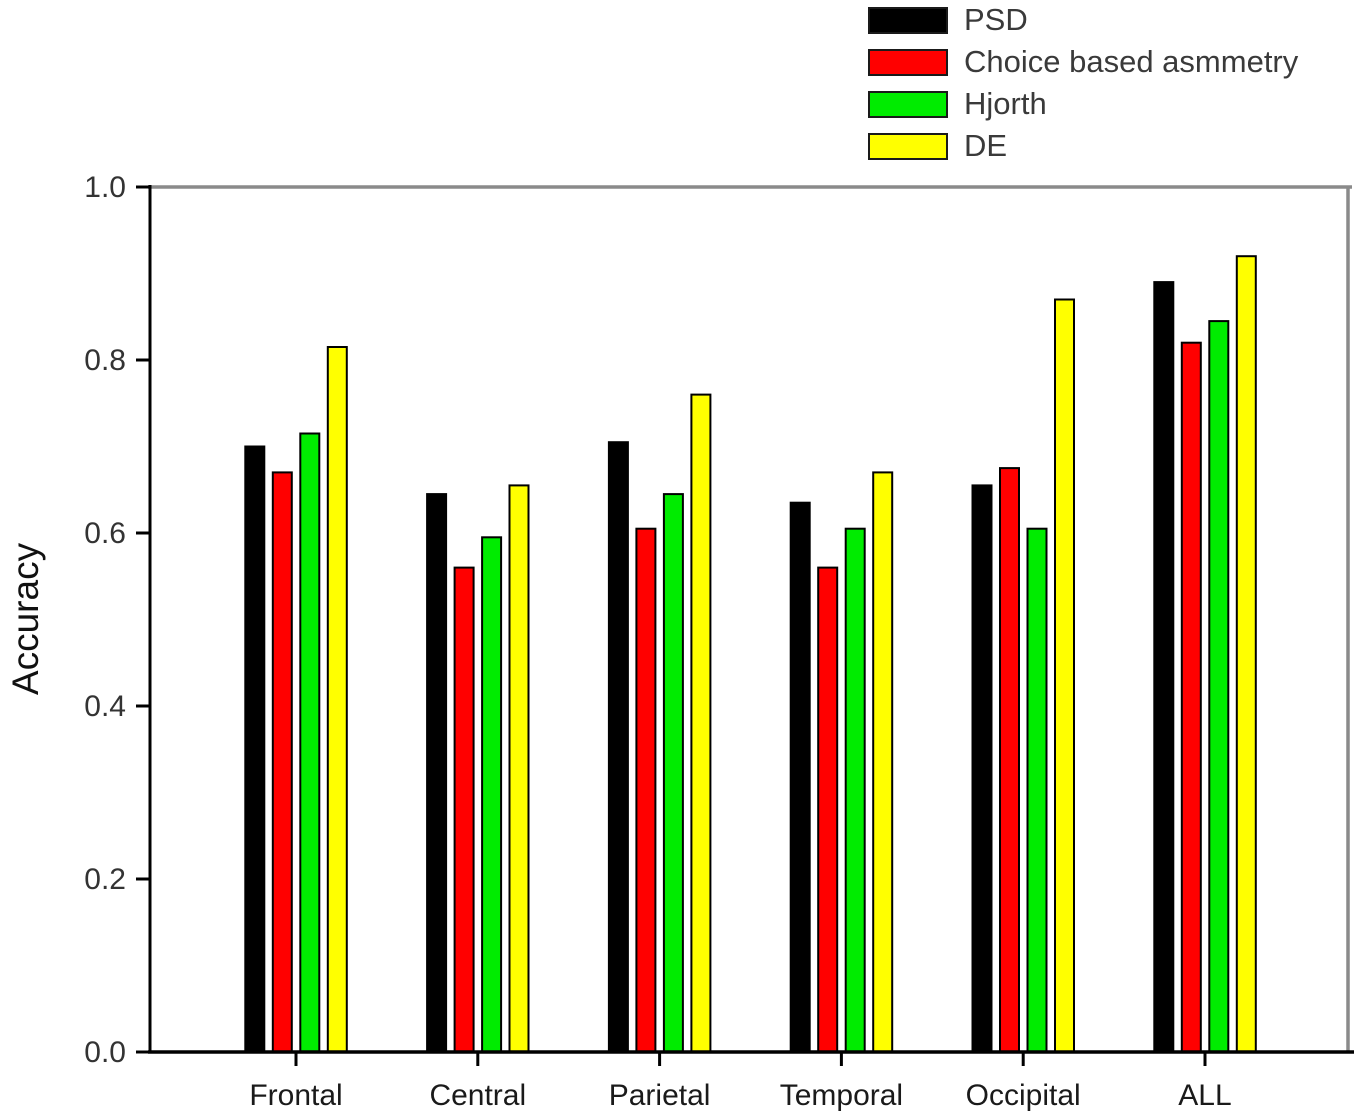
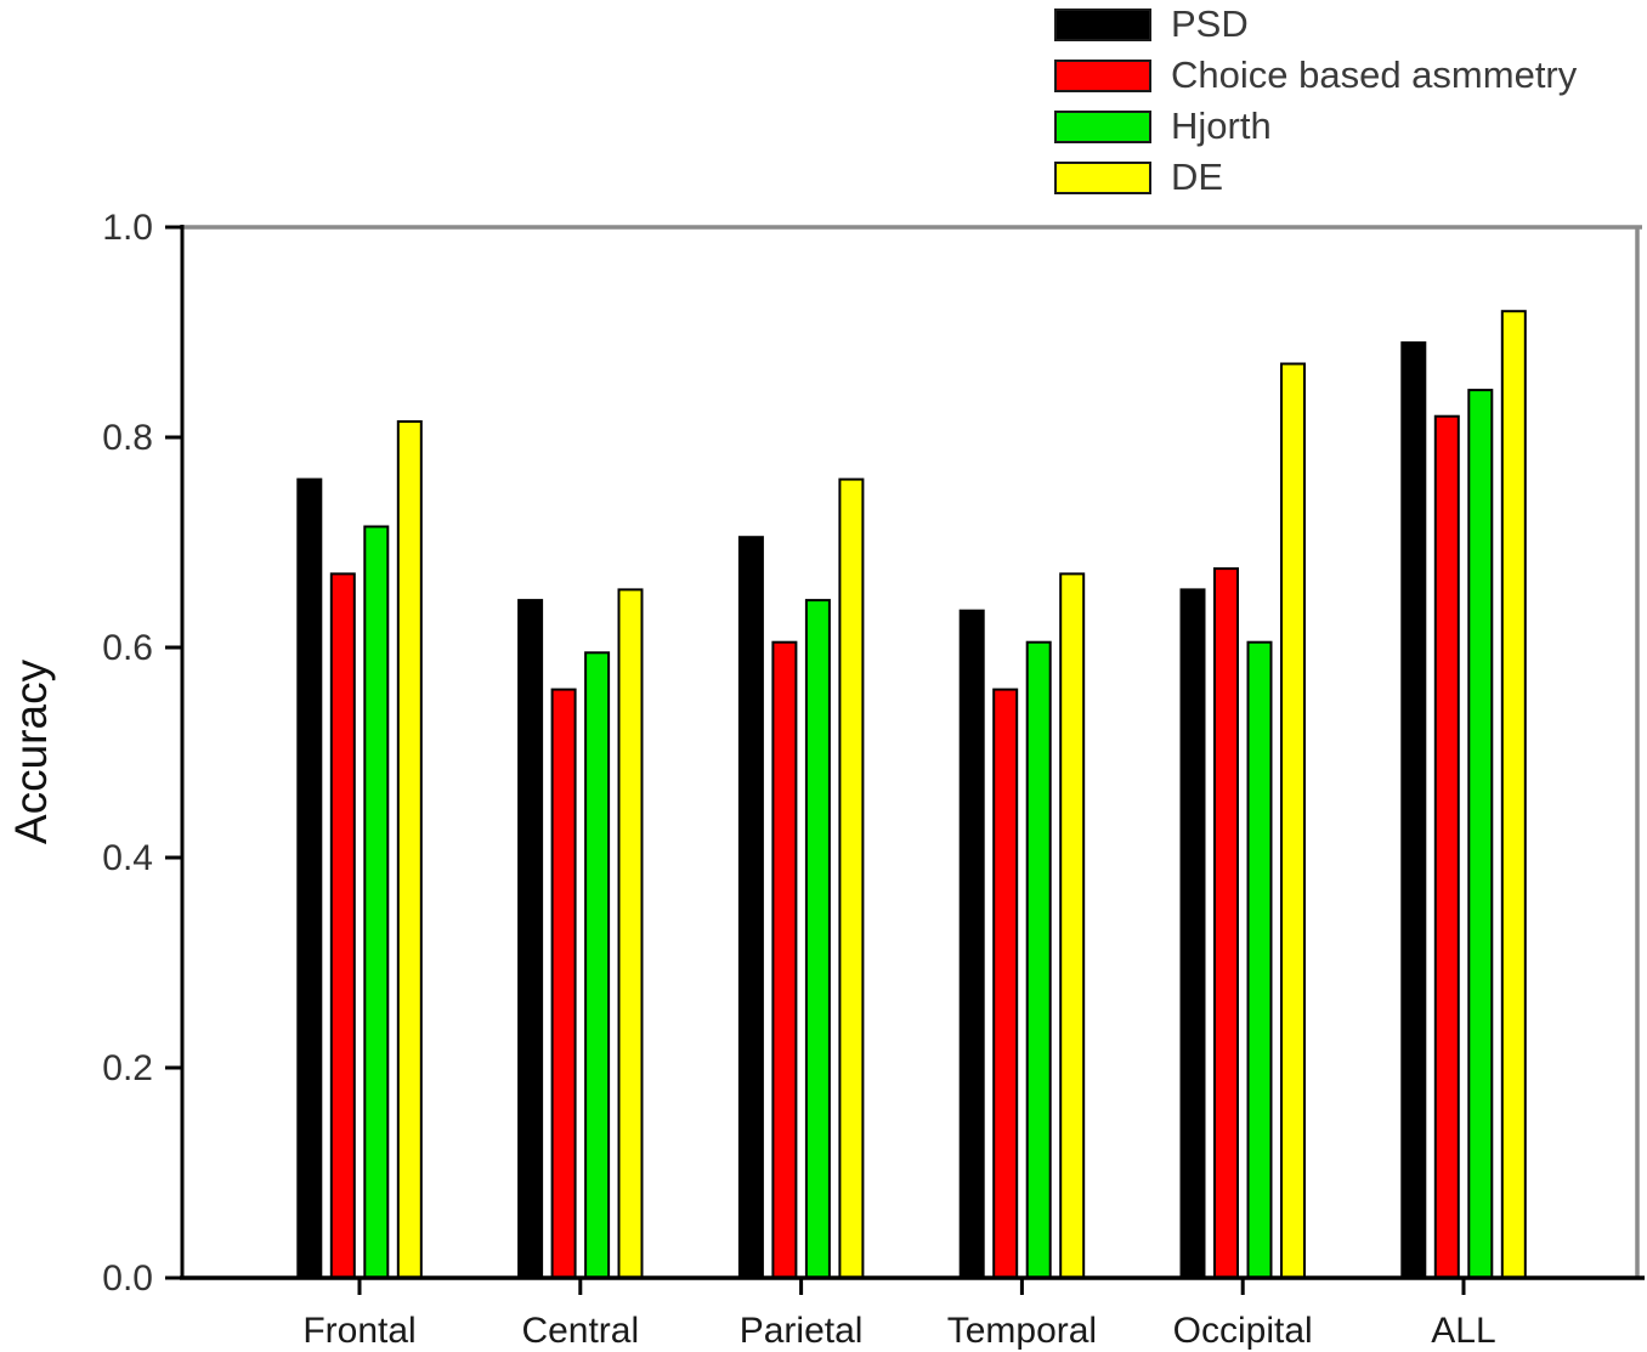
PSD/Frontal: 0.70 -> 0.76
